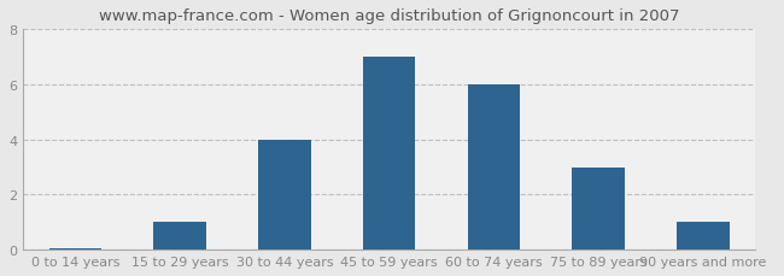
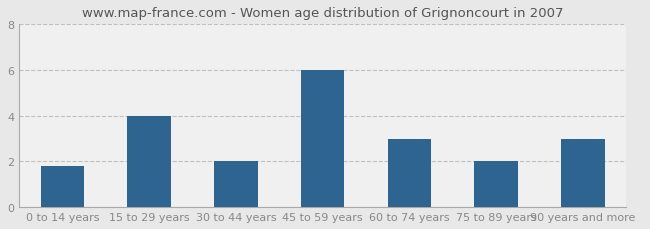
0 to 14 years: 0.07 -> 1.80
15 to 29 years: 1.00 -> 4.00
30 to 44 years: 4.00 -> 2.00
45 to 59 years: 7.00 -> 6.00
60 to 74 years: 6.00 -> 3.00
75 to 89 years: 3.00 -> 2.00
90 years and more: 1.00 -> 3.00
